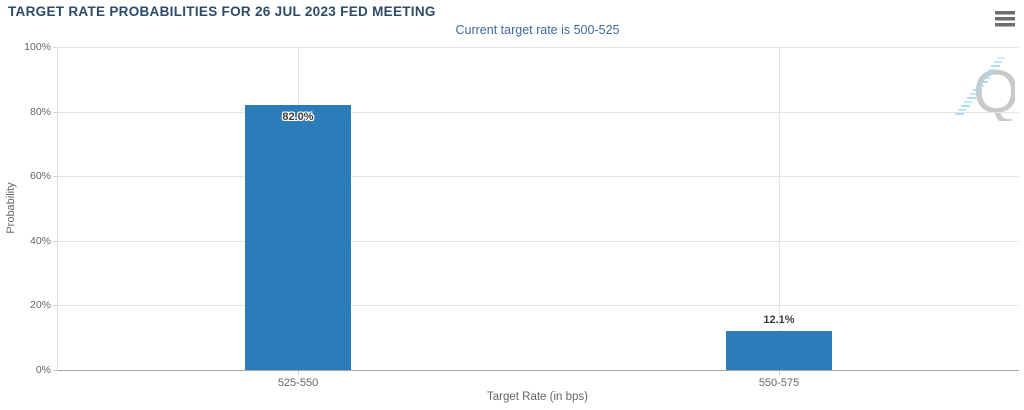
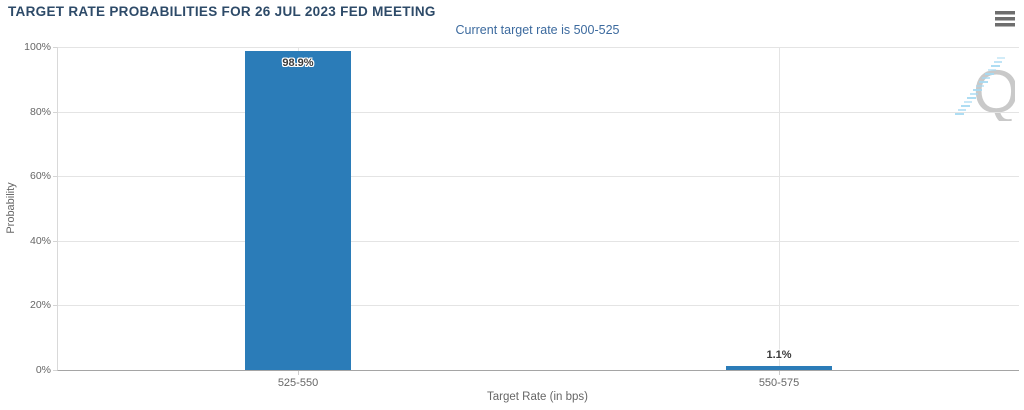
525-550: 82.0% -> 98.9%
550-575: 12.1% -> 1.1%
